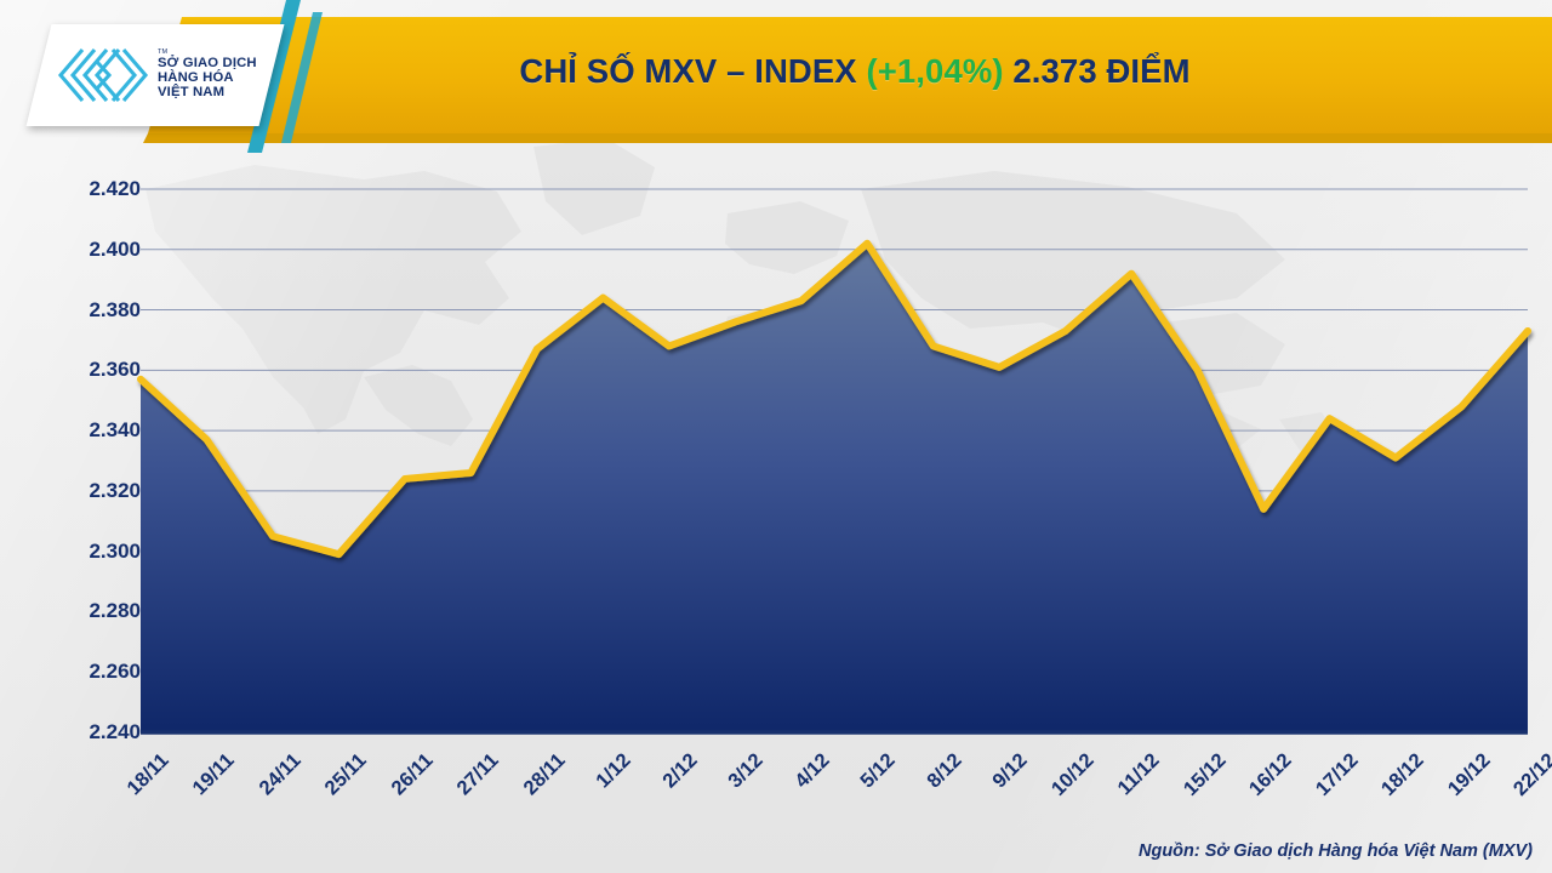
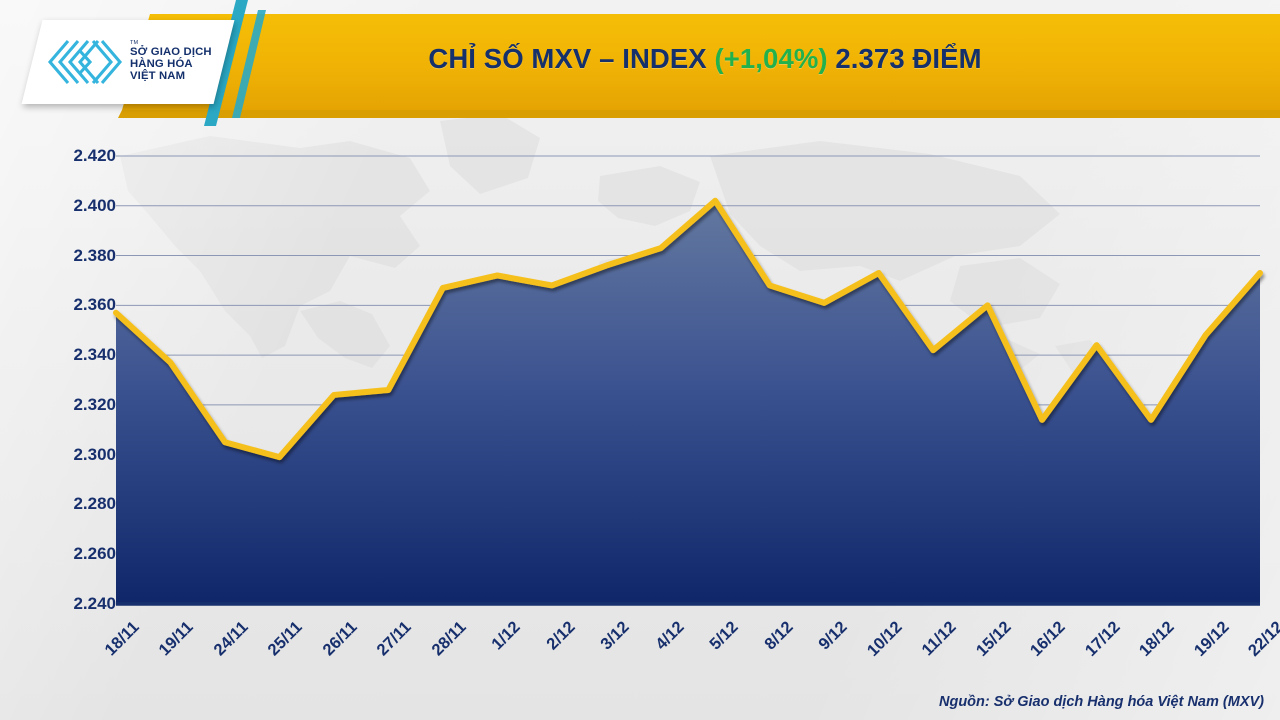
1/12: 2384 -> 2372
11/12: 2392 -> 2342
18/12: 2331 -> 2314
